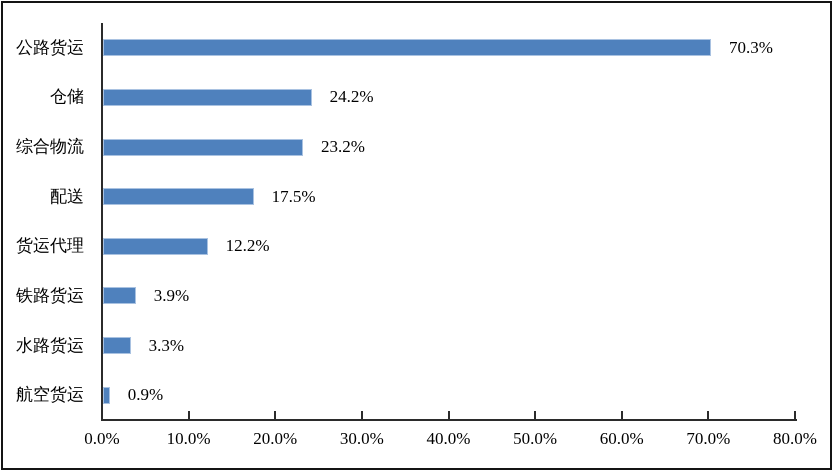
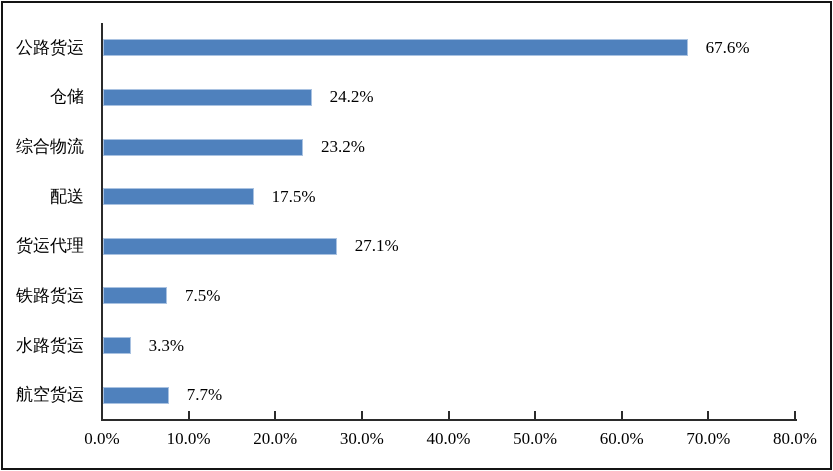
公路货运: 70.3% -> 67.6%
货运代理: 12.2% -> 27.1%
铁路货运: 3.9% -> 7.5%
航空货运: 0.9% -> 7.7%
